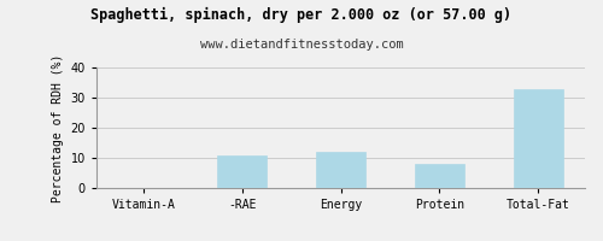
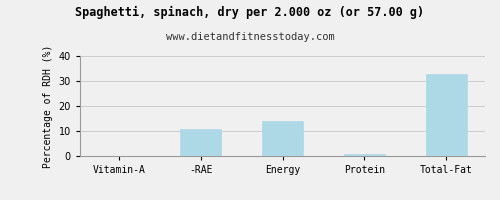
Energy: 12 -> 14
Protein: 8 -> 1
